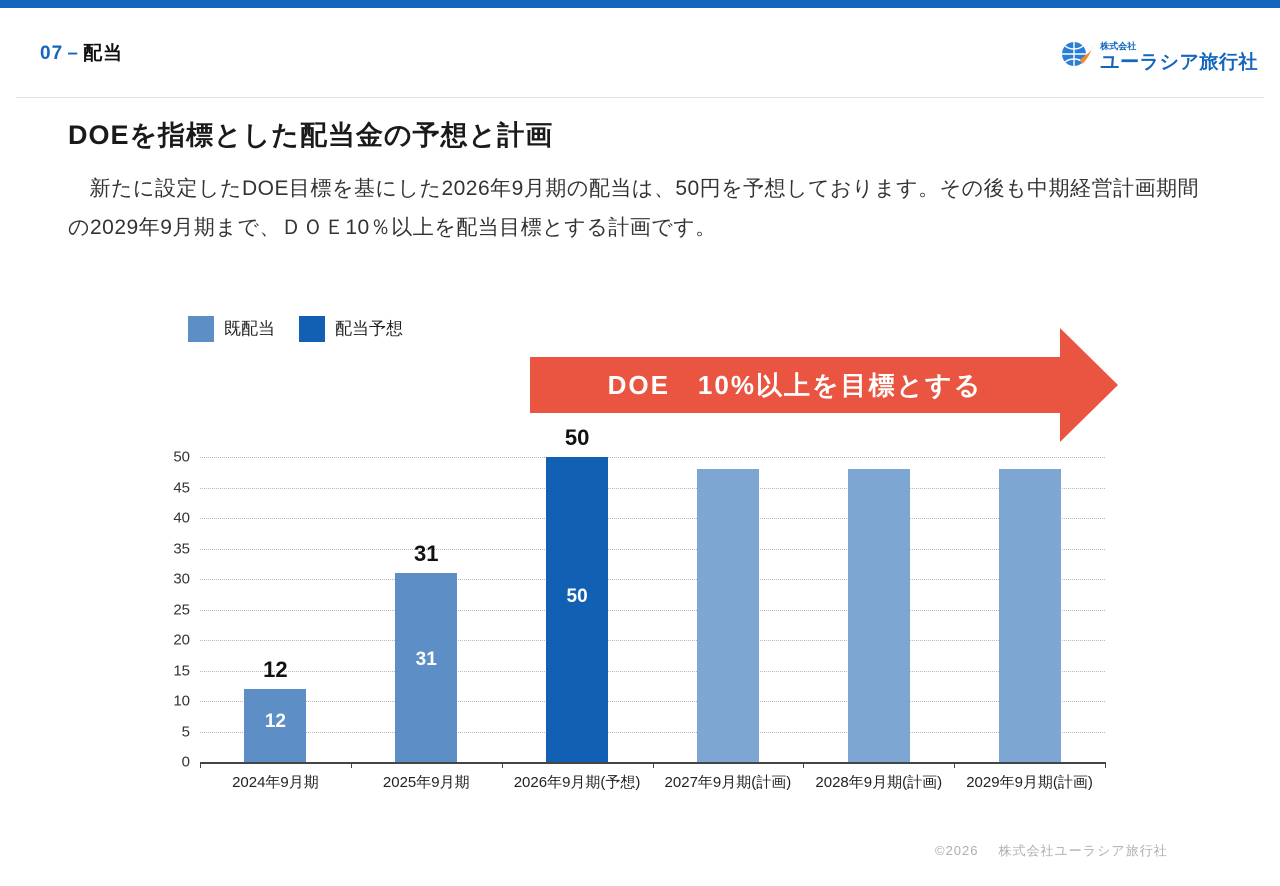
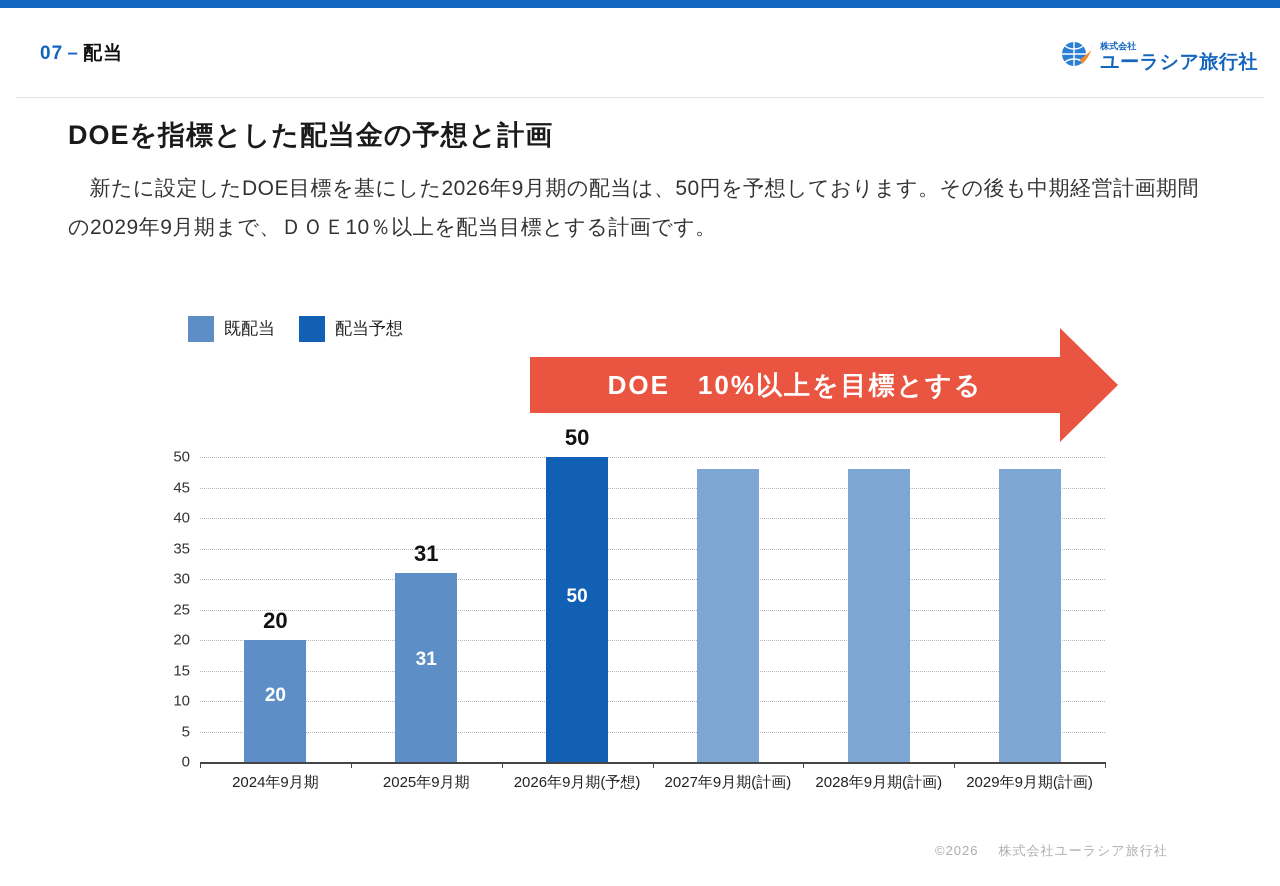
2024年9月期: 12 -> 20
